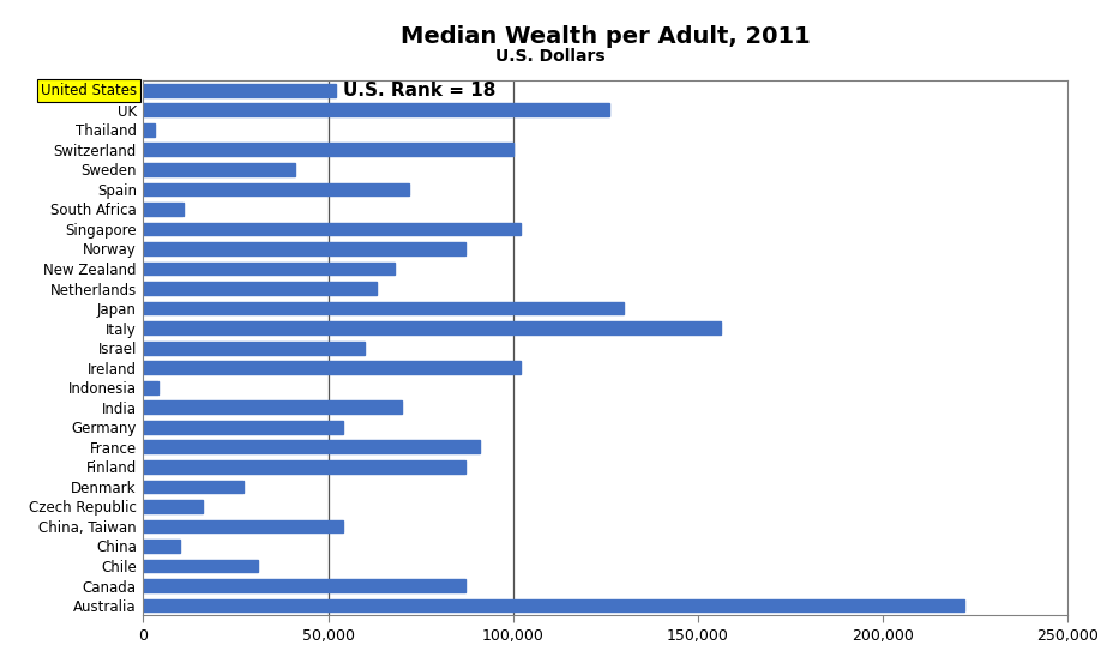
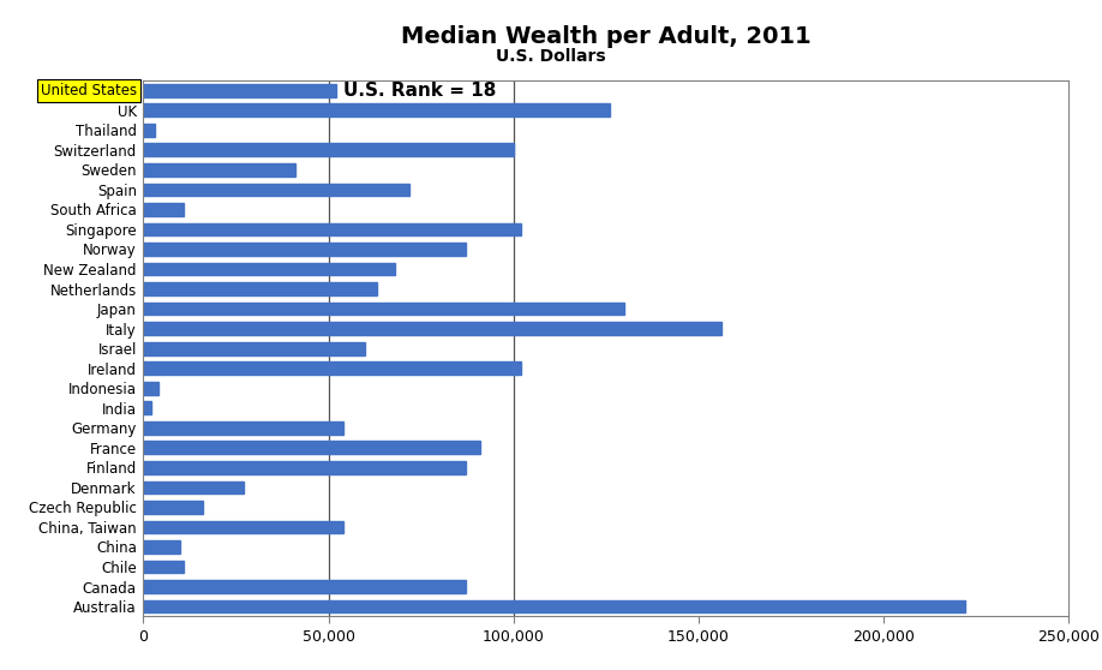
India: 70,000 -> 2,000
Chile: 31,000 -> 11,000
